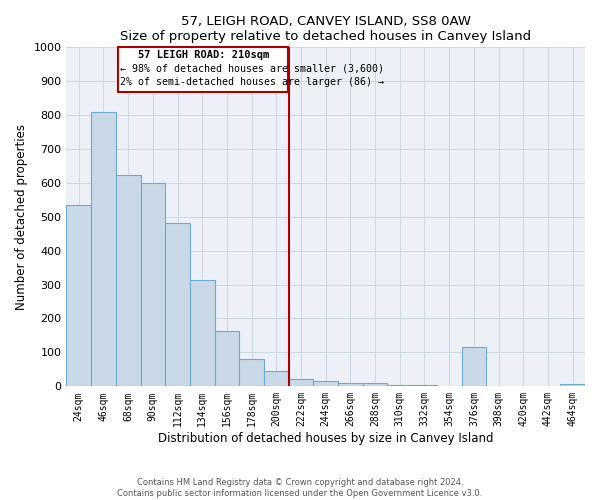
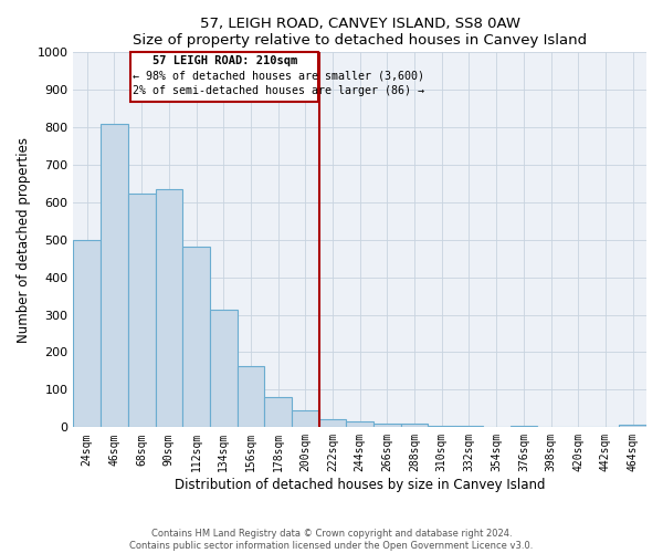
24sqm: 535 -> 500
90sqm: 600 -> 635
376sqm: 115 -> 5
